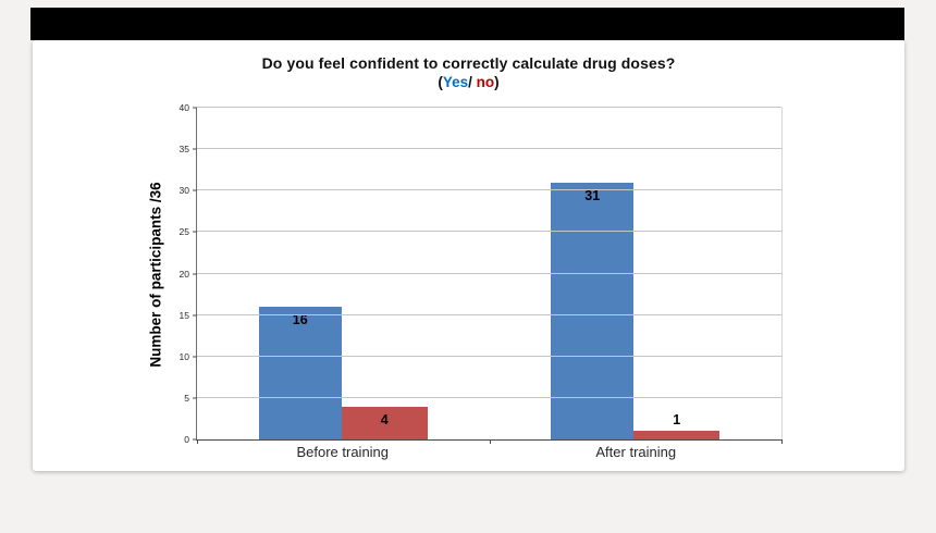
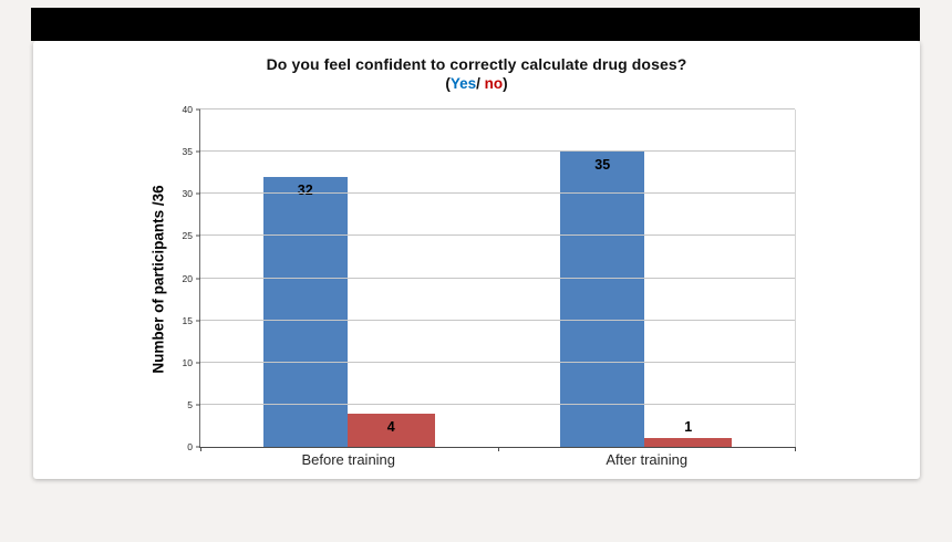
Yes/Before training: 16 -> 32
Yes/After training: 31 -> 35
